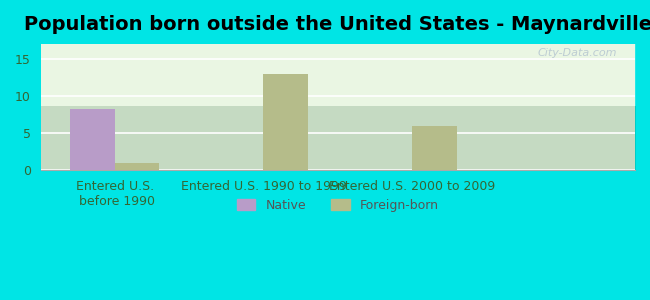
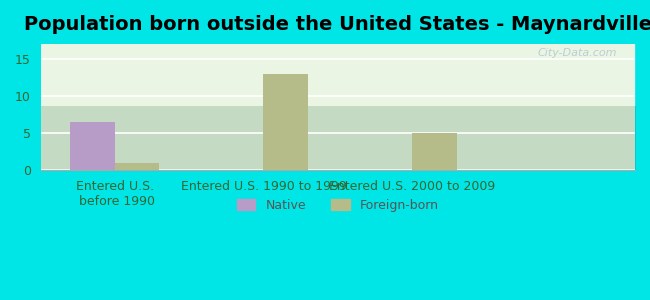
Native/Entered U.S. before 1990: 8.2 -> 6.5
Foreign-born/Entered U.S. 2000 to 2009: 6 -> 5
